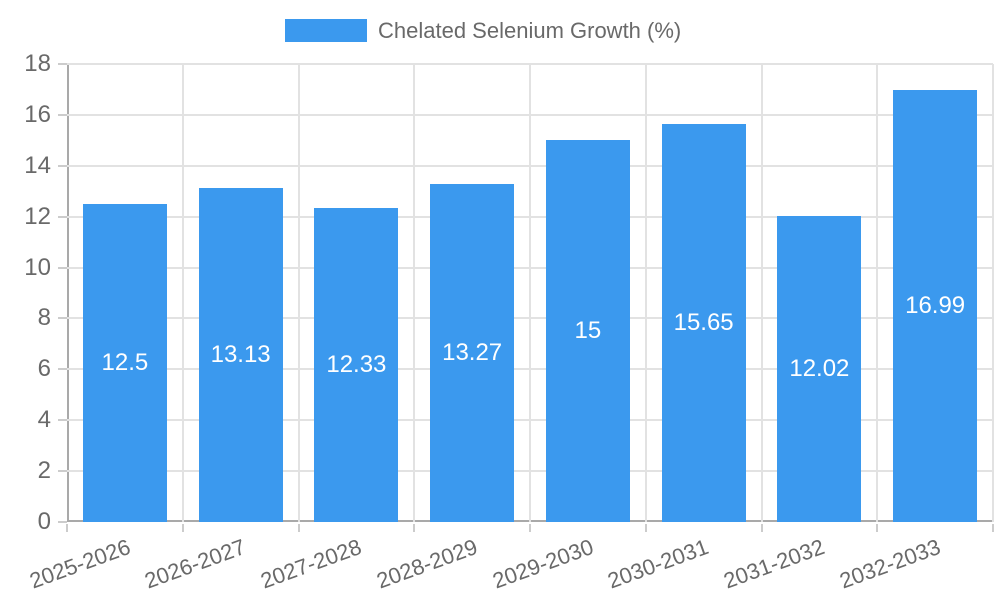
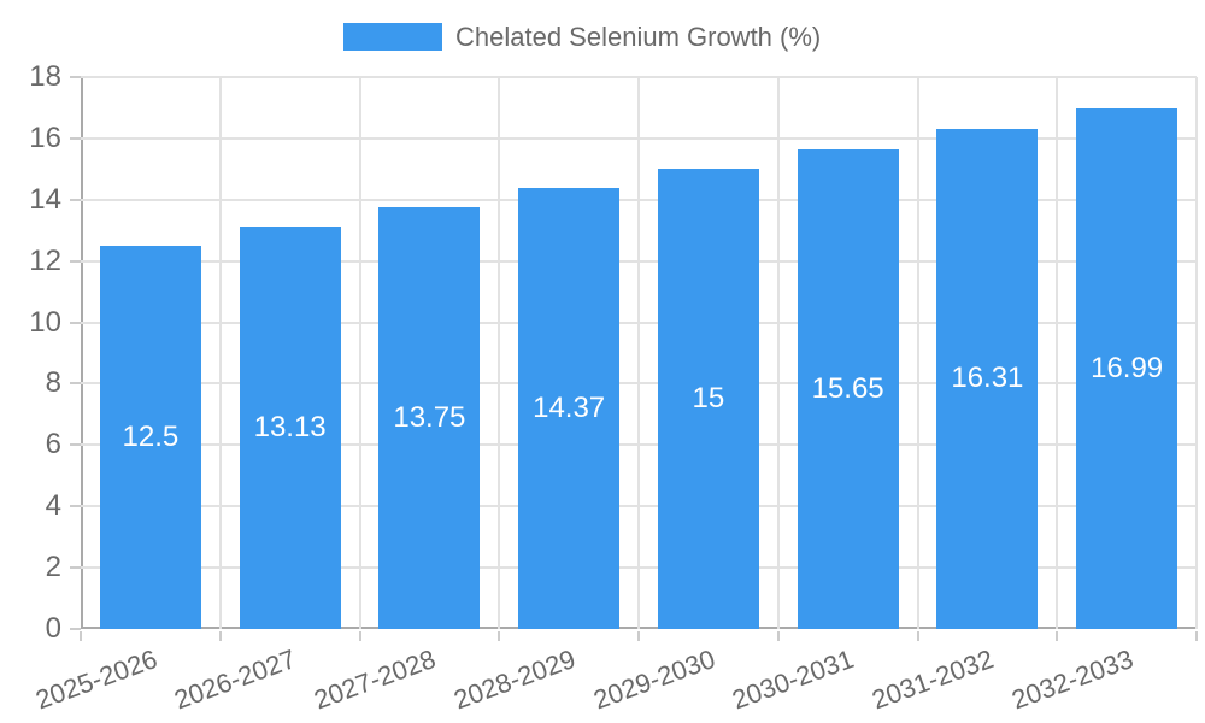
2027-2028: 12.33 -> 13.75
2028-2029: 13.27 -> 14.37
2031-2032: 12.02 -> 16.31
